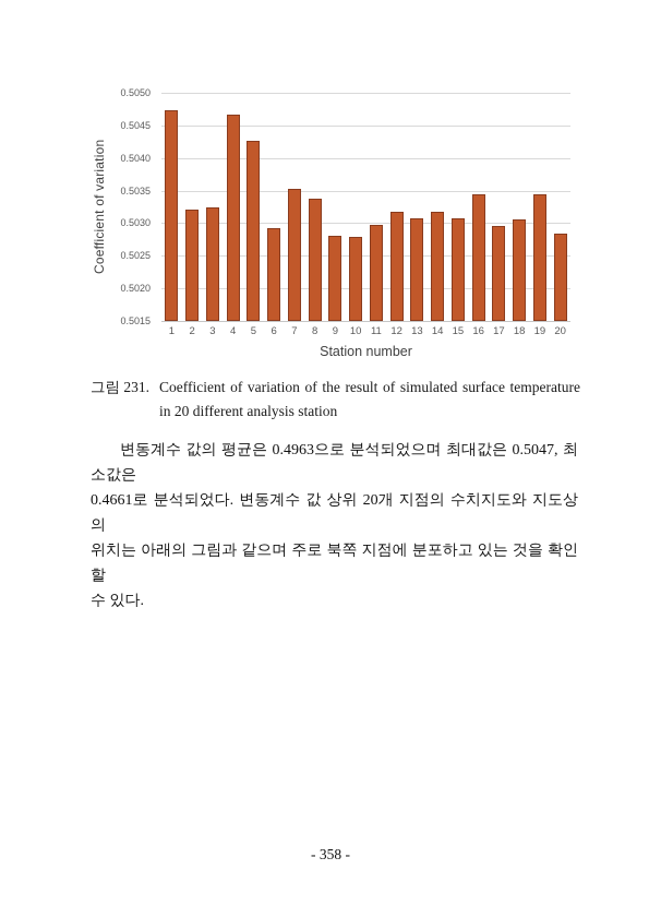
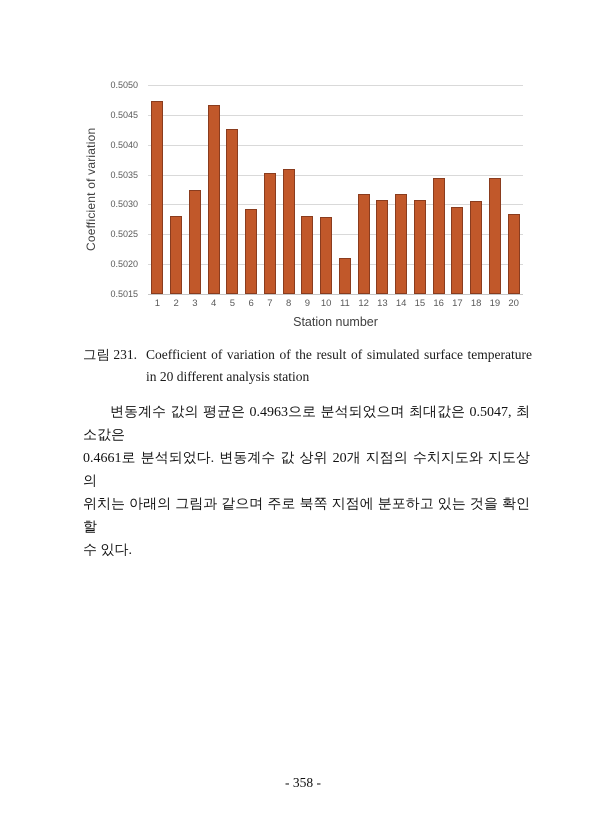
2: 0.5032 -> 0.5028
8: 0.5034 -> 0.5036
11: 0.5030 -> 0.5021
